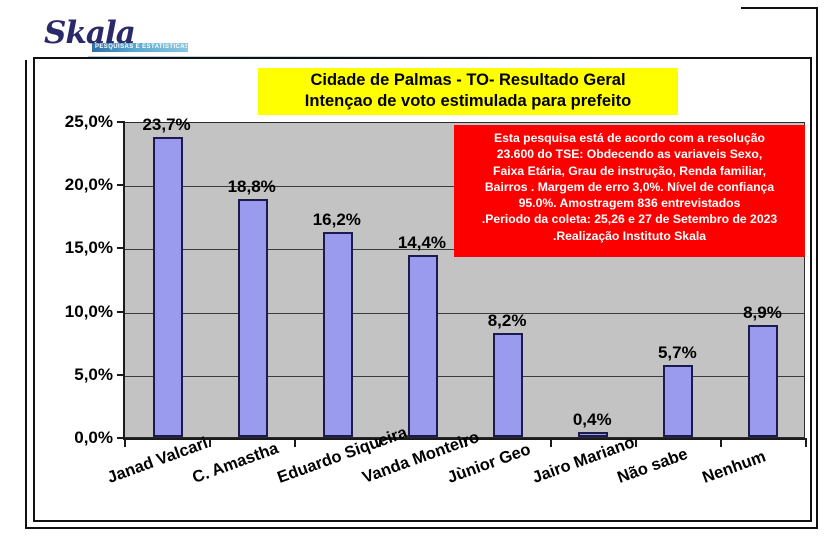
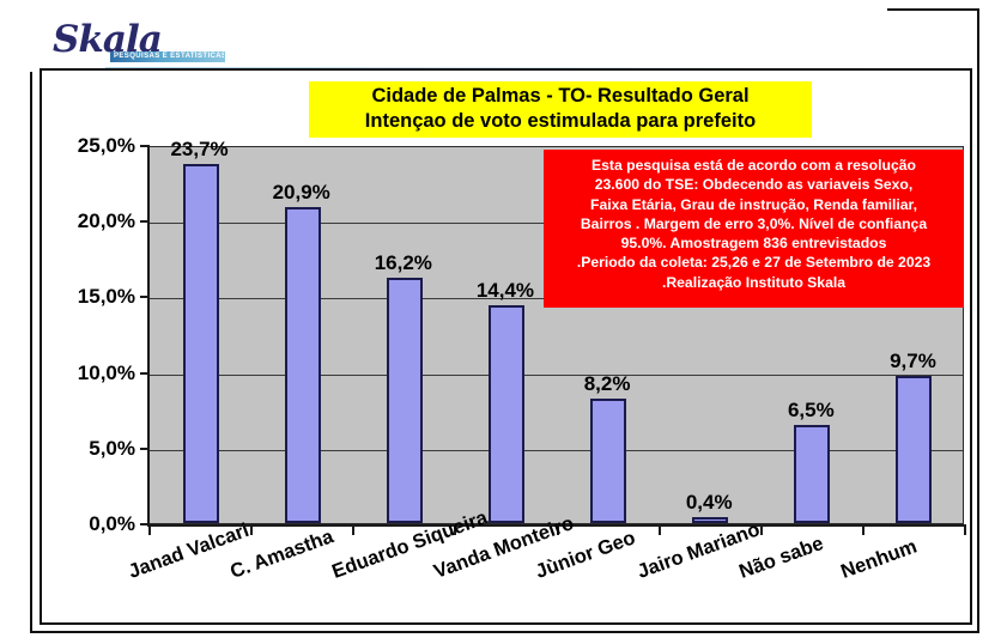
C. Amastha: 18,8% -> 20,9%
Não sabe: 5,7% -> 6,5%
Nenhum: 8,9% -> 9,7%
